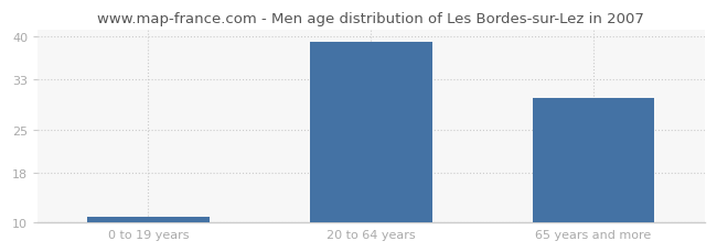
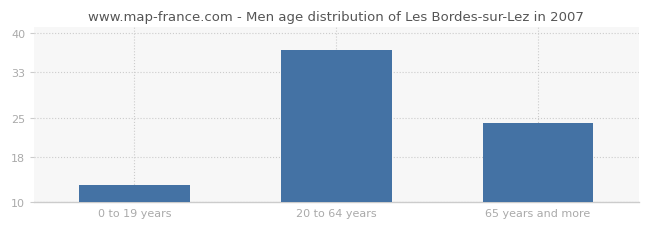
0 to 19 years: 11 -> 13
20 to 64 years: 39 -> 37
65 years and more: 30 -> 24
